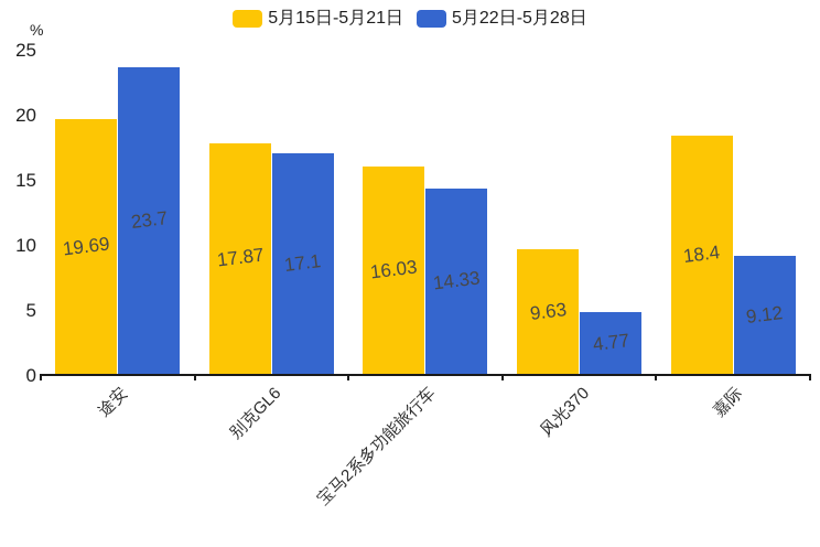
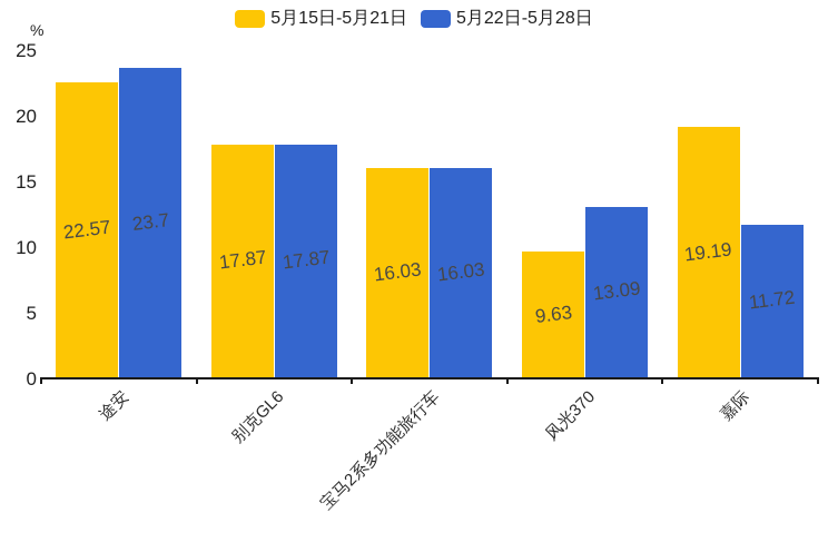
5月15日-5月21日/途安: 19.69 -> 22.57
5月22日-5月28日/别克GL6: 17.1 -> 17.87
5月22日-5月28日/宝马2系多功能旅行车: 14.33 -> 16.03
5月22日-5月28日/风光370: 4.77 -> 13.09
5月15日-5月21日/嘉际: 18.4 -> 19.19
5月22日-5月28日/嘉际: 9.12 -> 11.72
